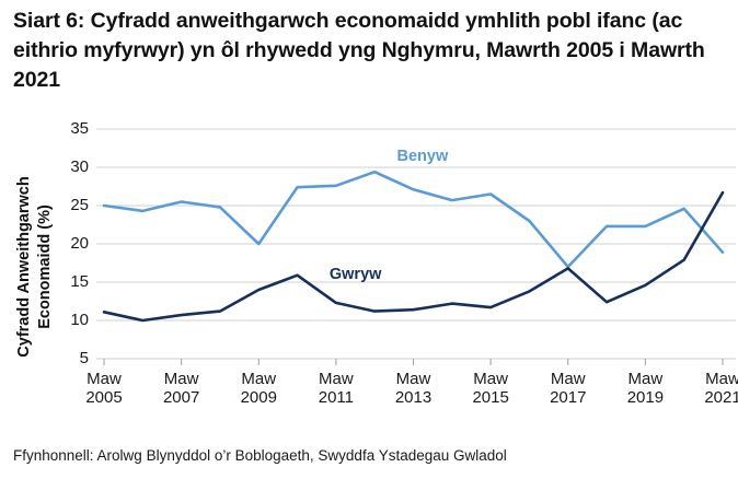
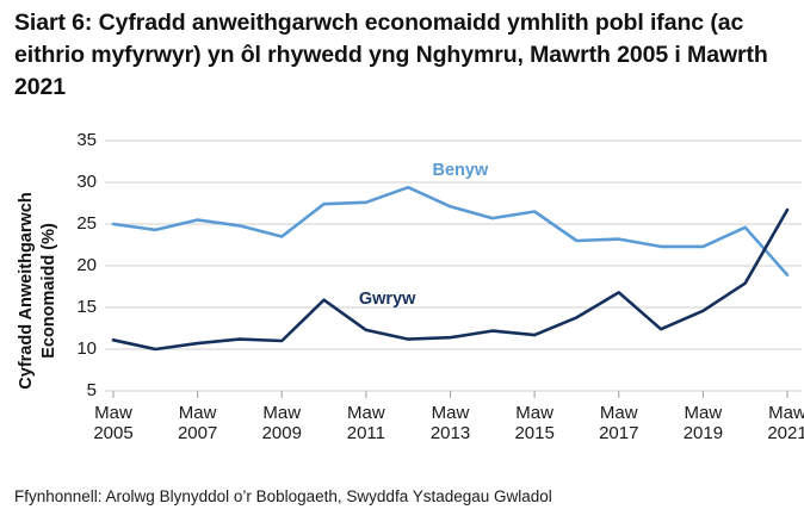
Benyw/Maw 2009: 20 -> 24
Gwryw/Maw 2009: 14 -> 11
Benyw/Maw 2017: 17 -> 23
